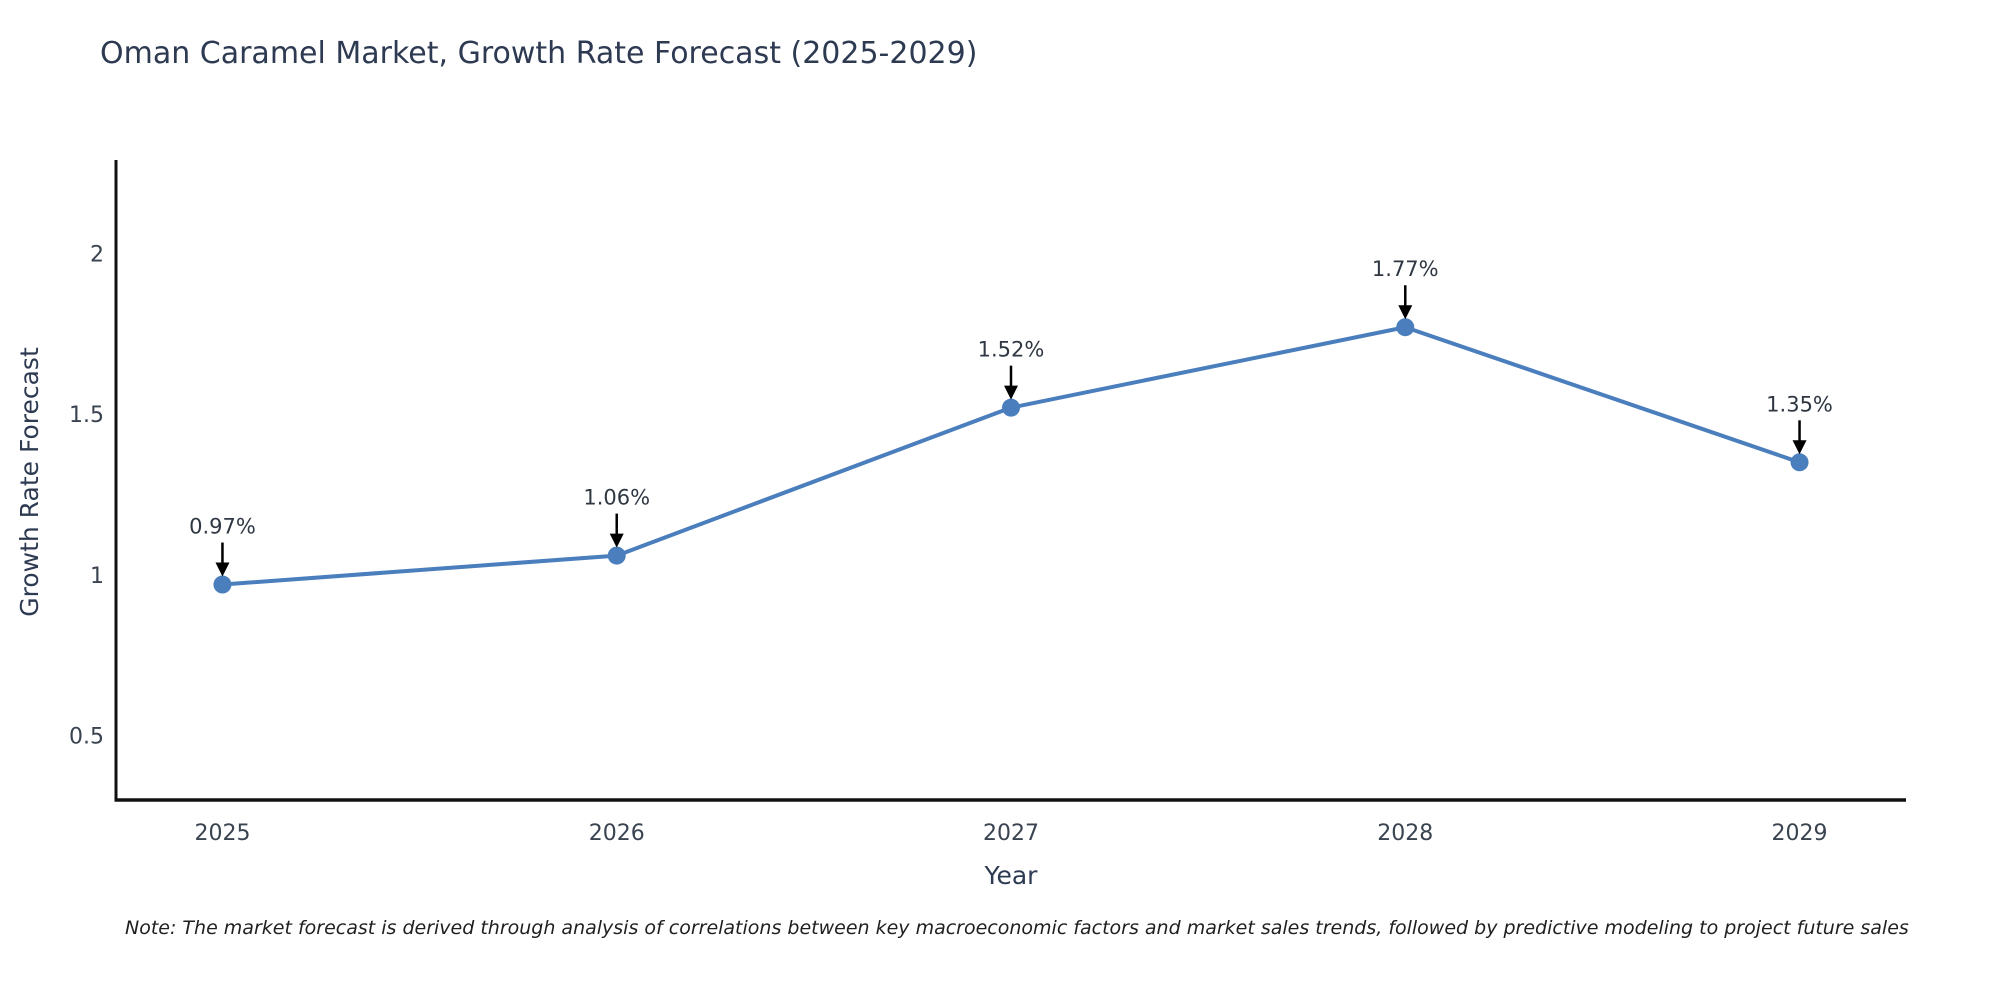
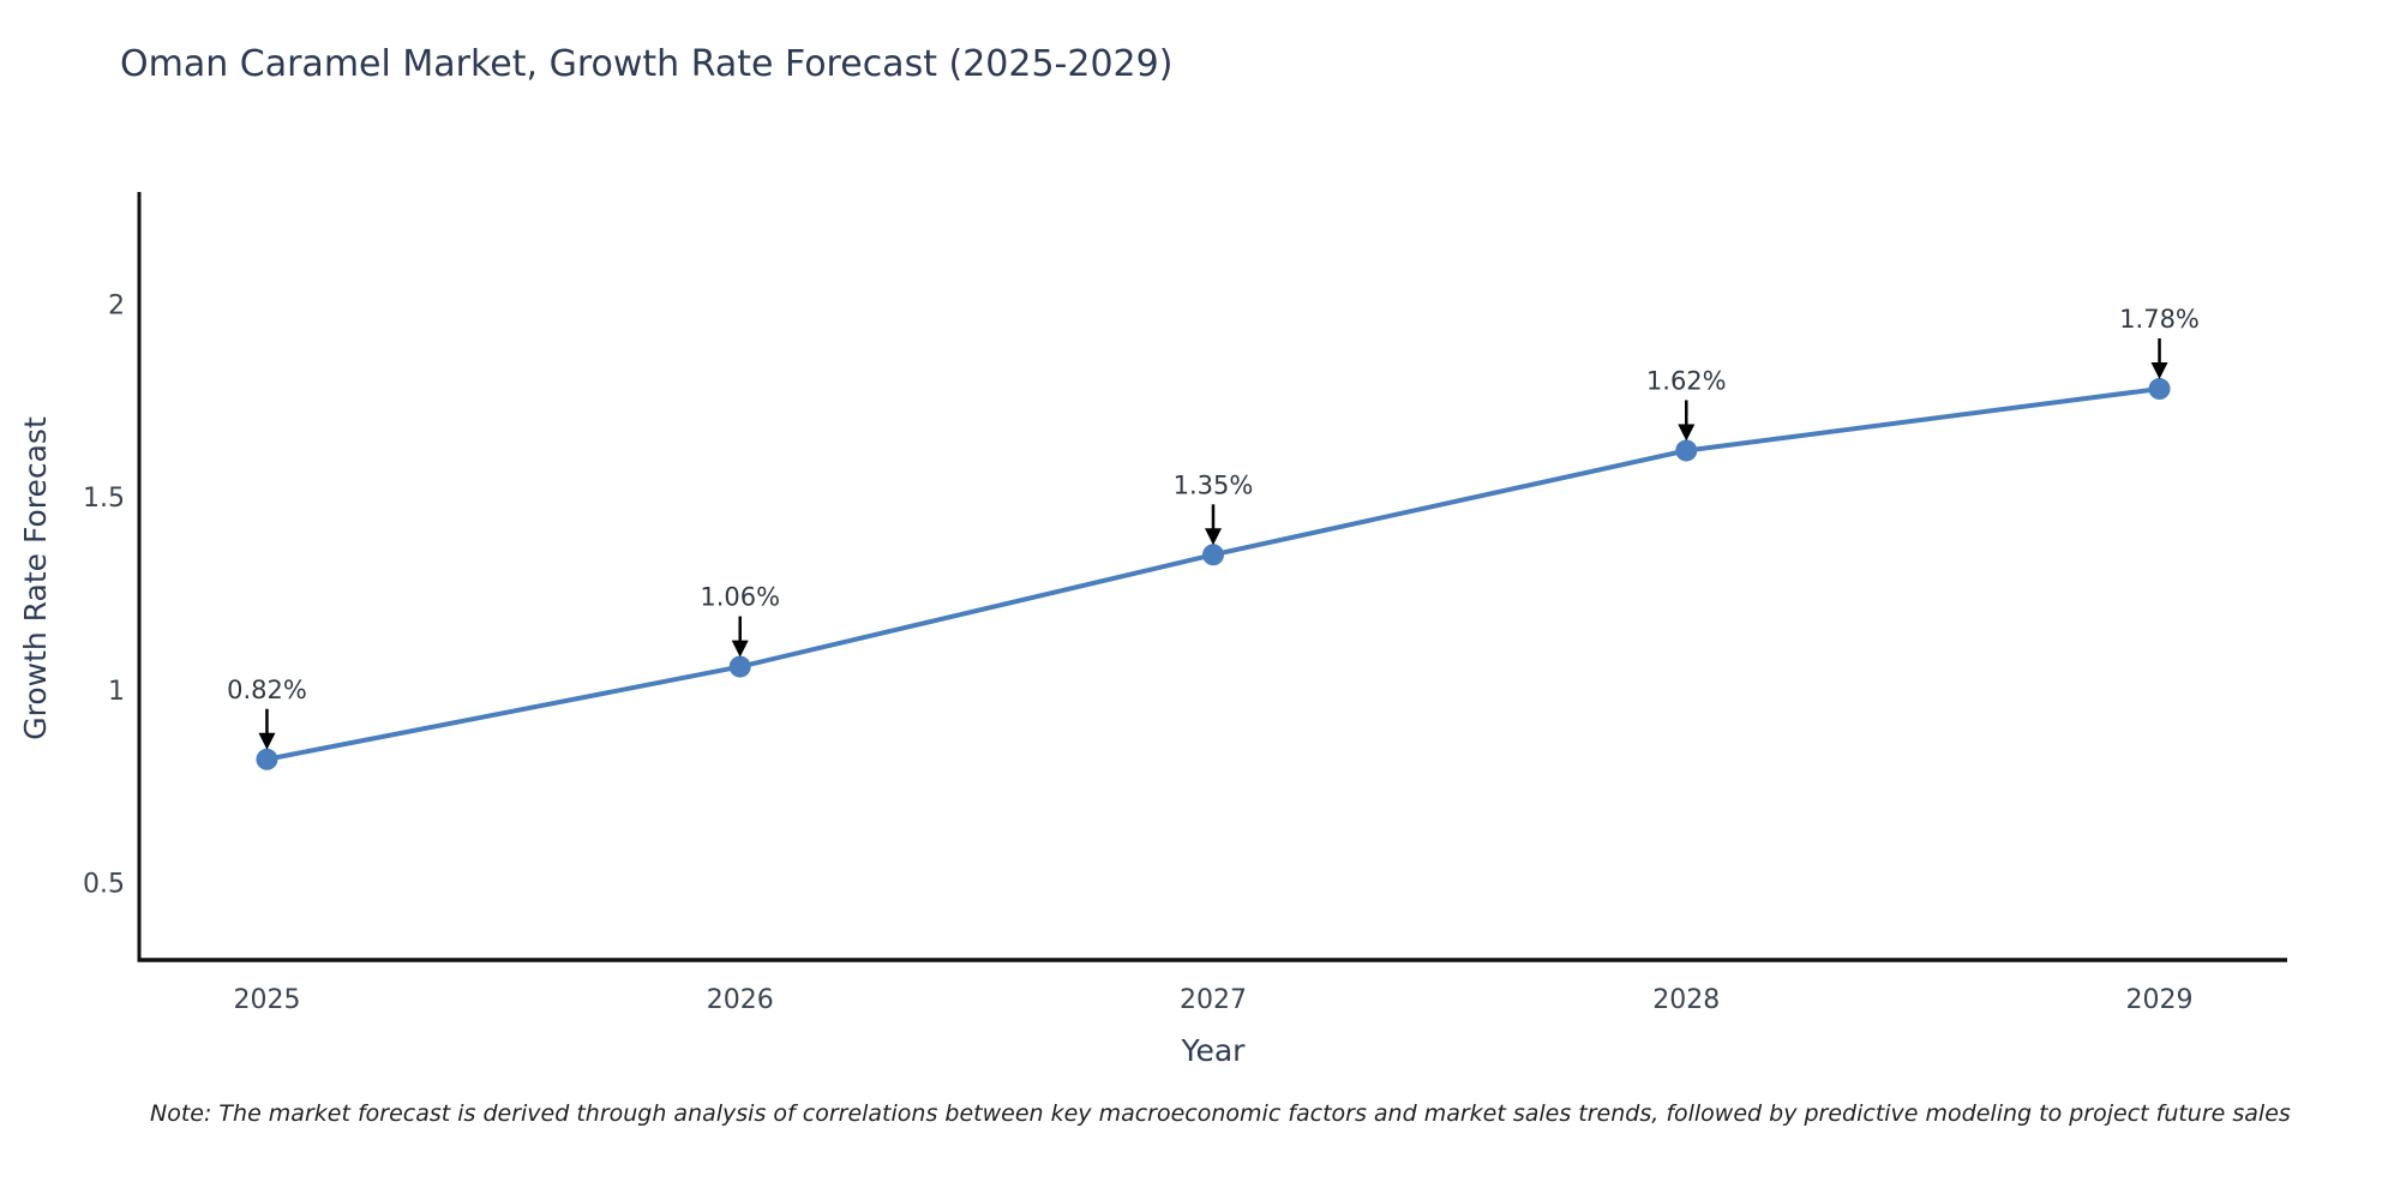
2025: 0.97% -> 0.82%
2027: 1.52% -> 1.35%
2028: 1.77% -> 1.62%
2029: 1.35% -> 1.78%
